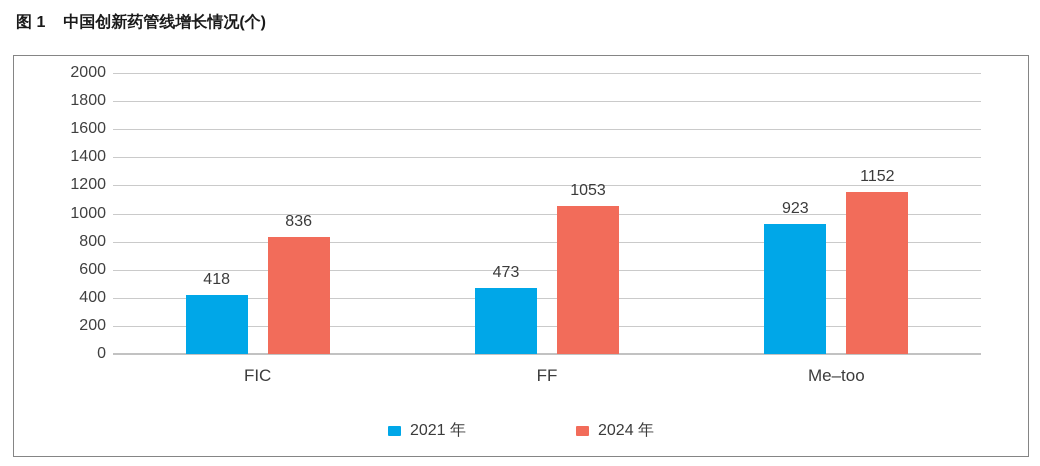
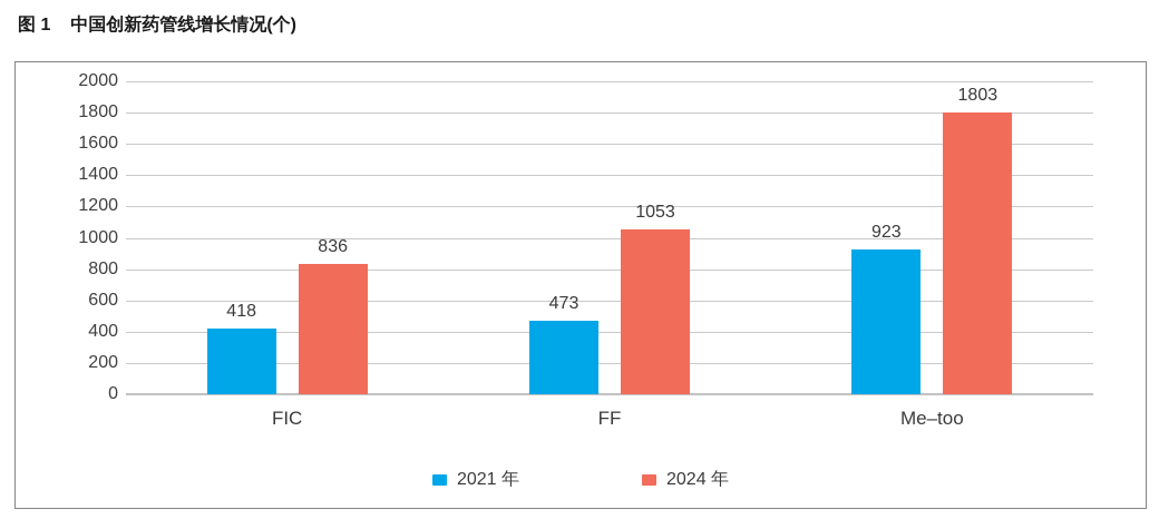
2024 年/Me–too: 1152 -> 1803
